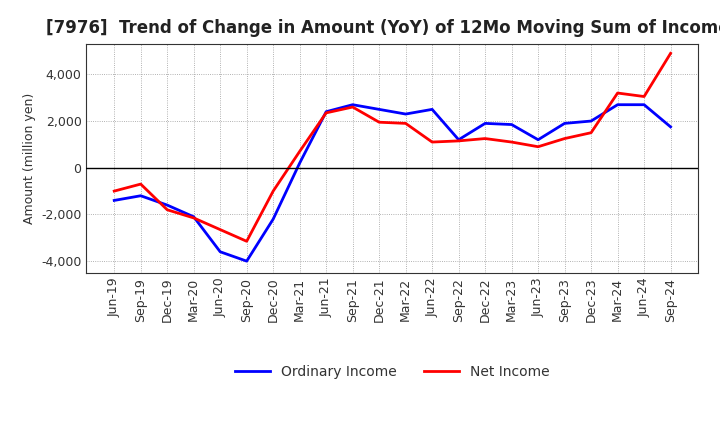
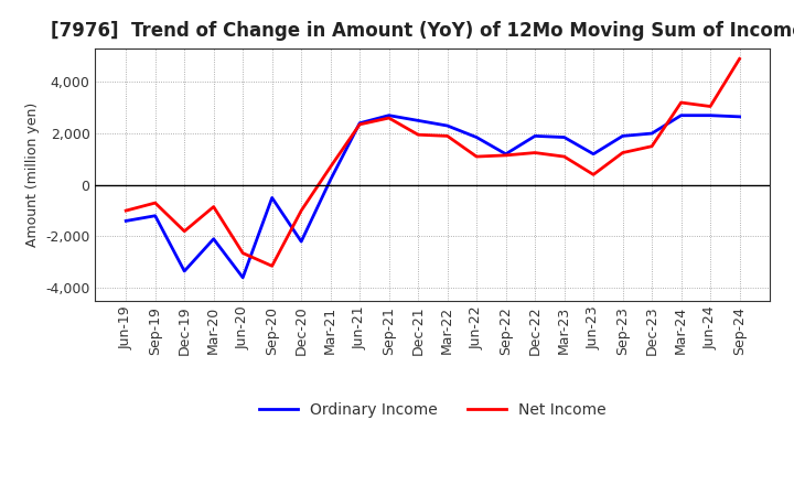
Ordinary Income/Dec-19: -1,600 -> -3,350
Net Income/Mar-20: -2,150 -> -850
Ordinary Income/Sep-20: -4,000 -> -500
Ordinary Income/Jun-22: 2,500 -> 1,850
Net Income/Jun-23: 900 -> 400
Ordinary Income/Sep-24: 1,750 -> 2,650
